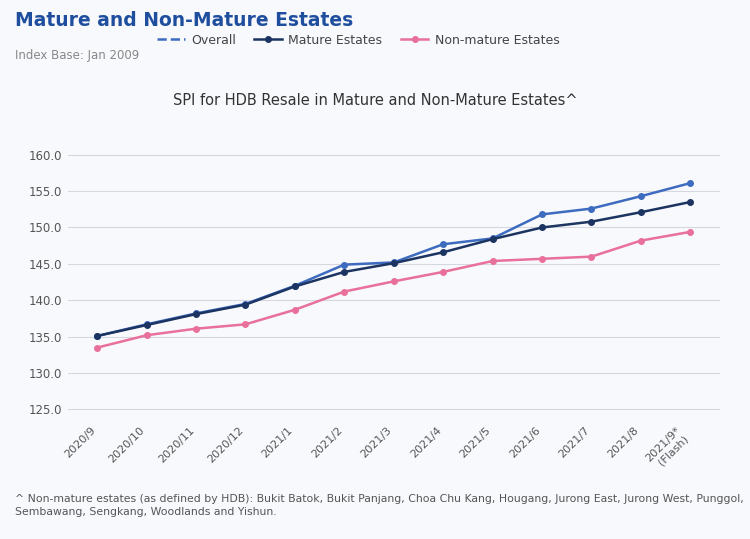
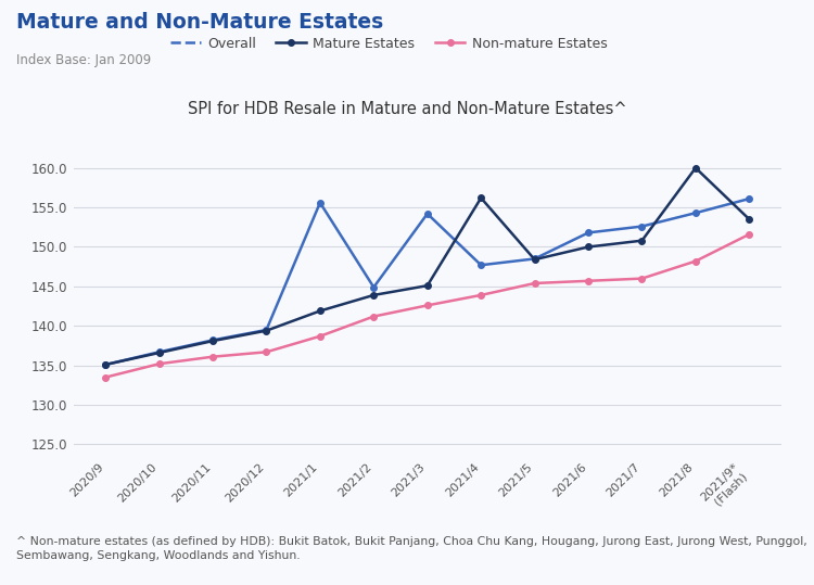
Overall/2021/1: 142.0 -> 155.6
Overall/2021/3: 145.2 -> 154.2
Mature Estates/2021/4: 146.6 -> 156.2
Mature Estates/2021/8: 152.1 -> 160.0
Non-mature Estates/2021/9* (Flash): 149.4 -> 151.6
